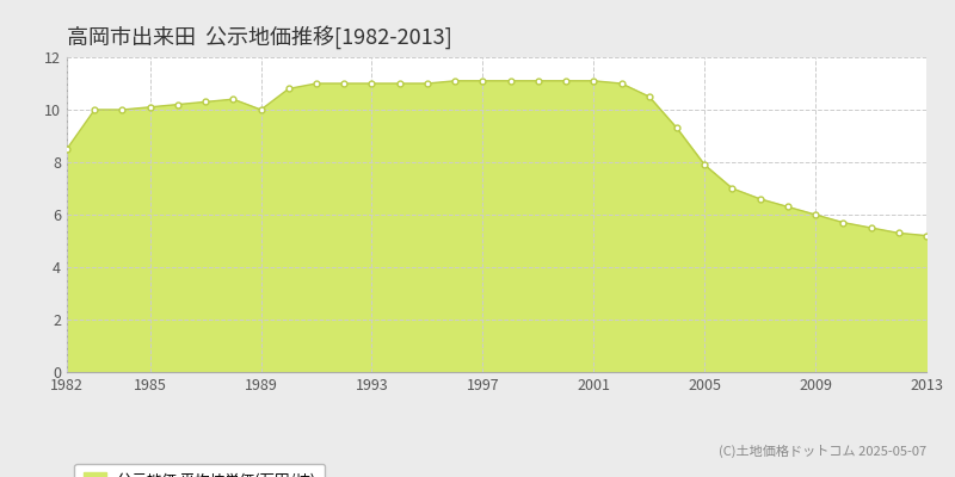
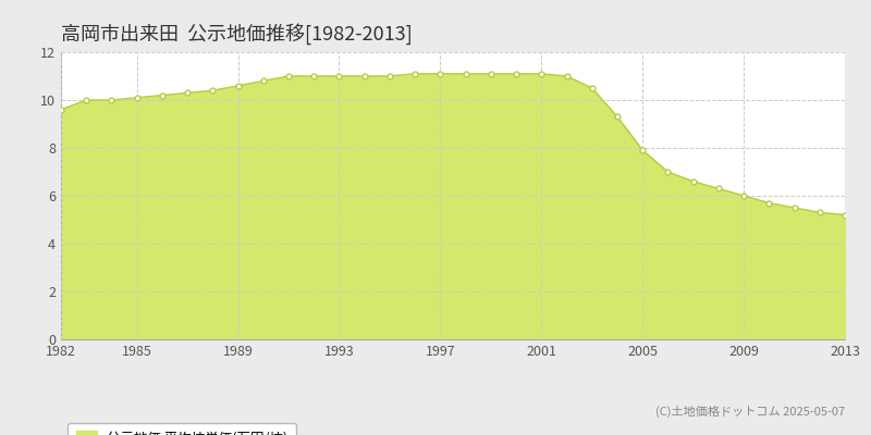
1982: 8.5 -> 9.6
1989: 10.0 -> 10.6
